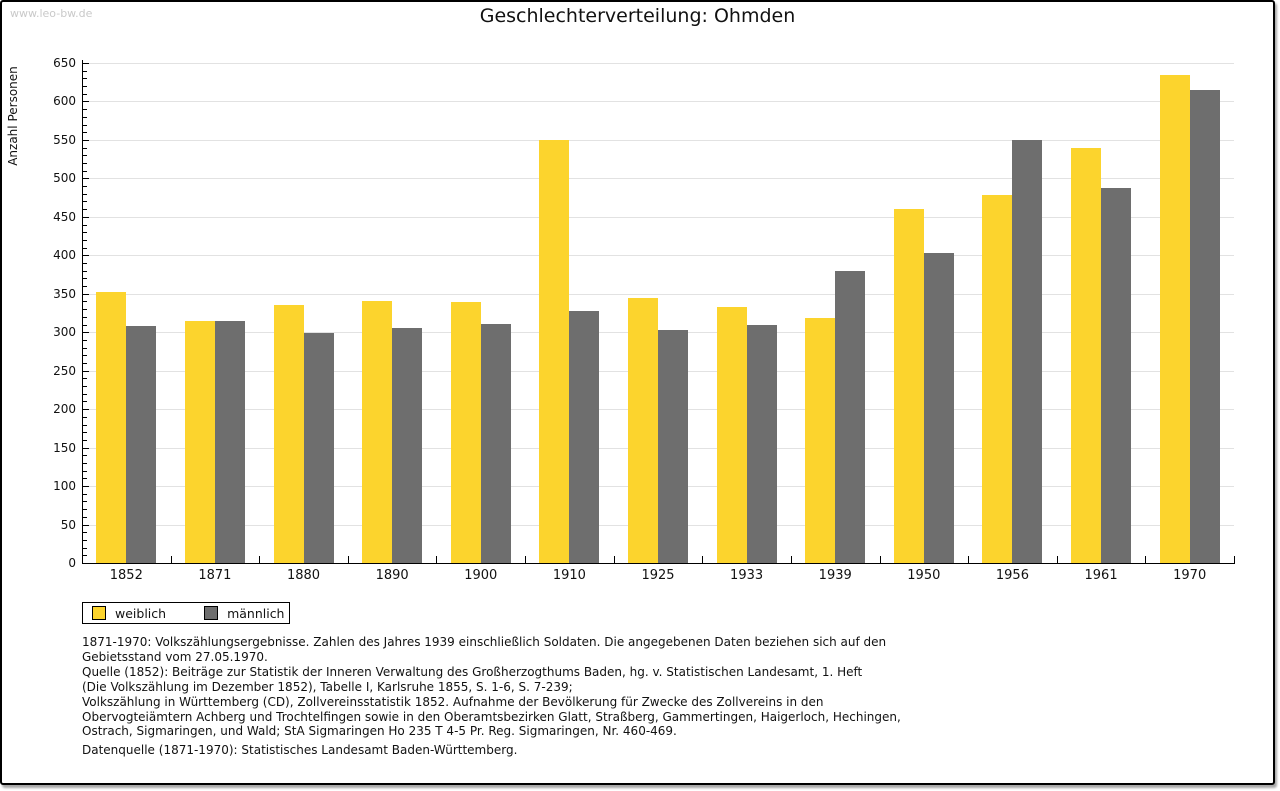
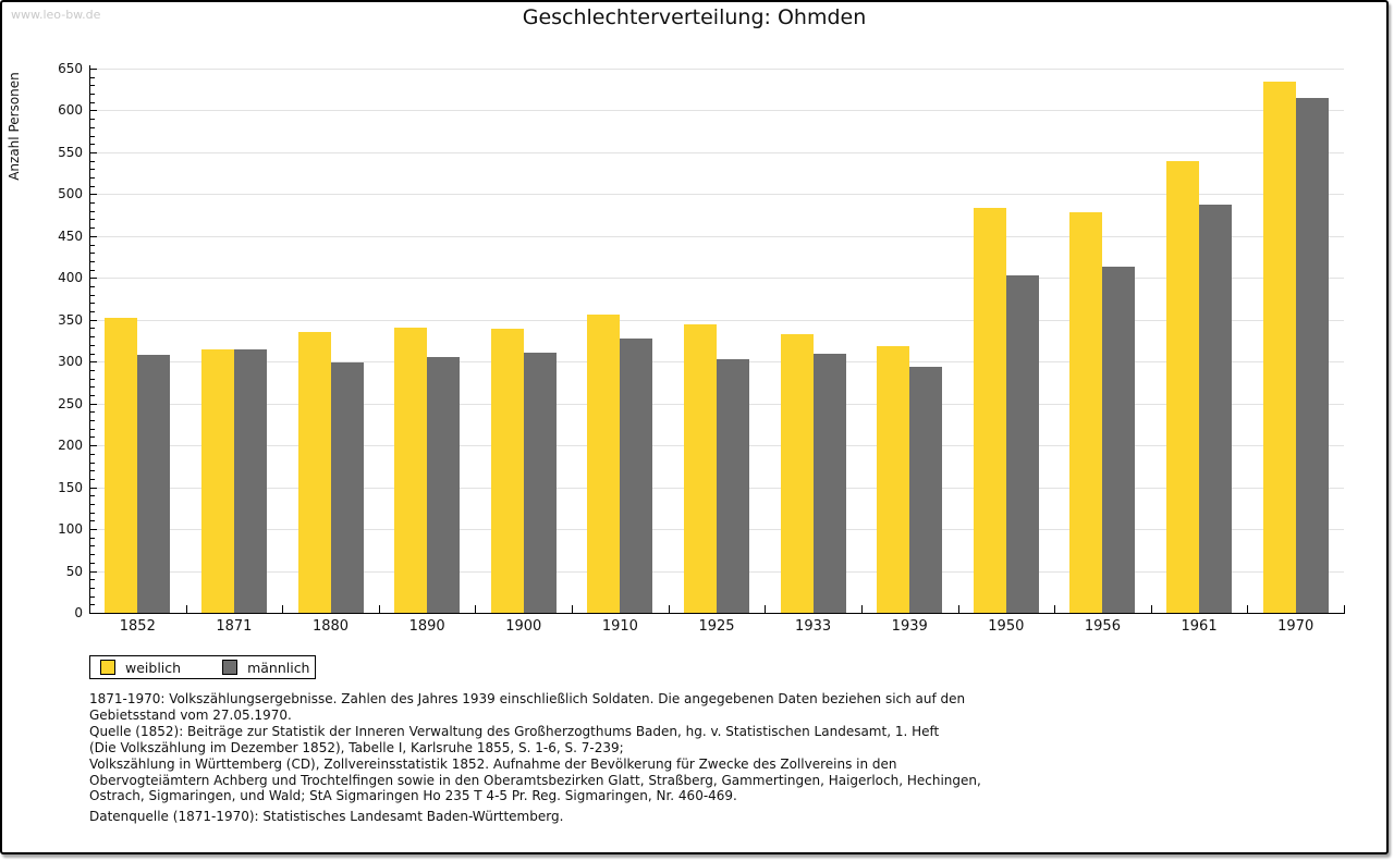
weiblich/1910: 550 -> 360
männlich/1939: 380 -> 290
weiblich/1950: 460 -> 480
männlich/1956: 550 -> 410
